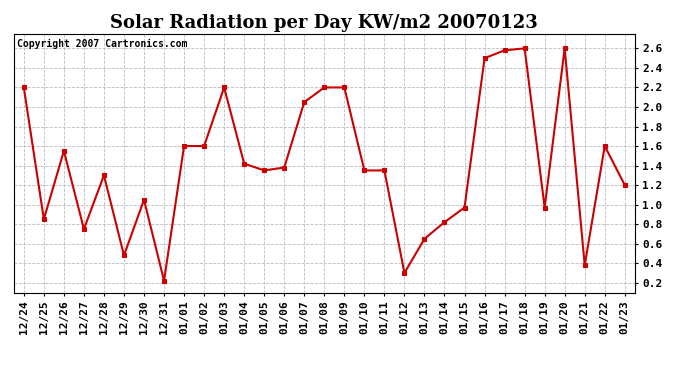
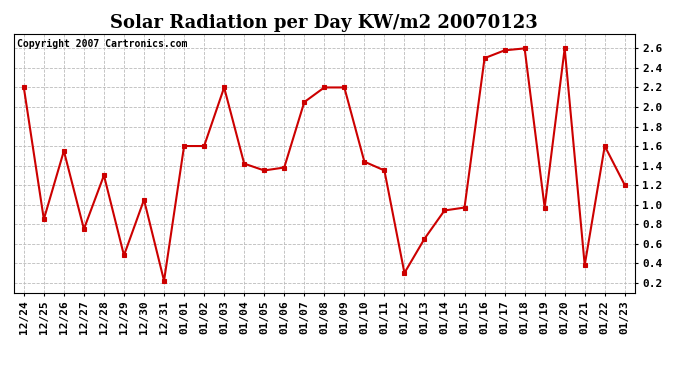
01/10: 1.35 -> 1.44
01/14: 0.82 -> 0.94
